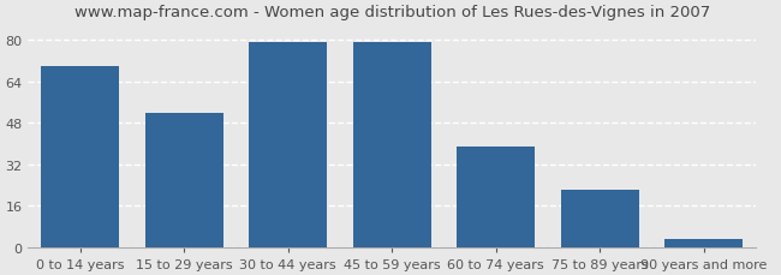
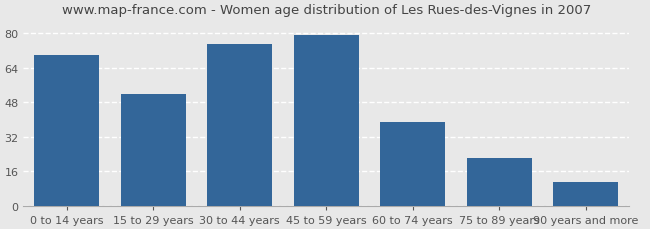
30 to 44 years: 79 -> 75
90 years and more: 3 -> 11
